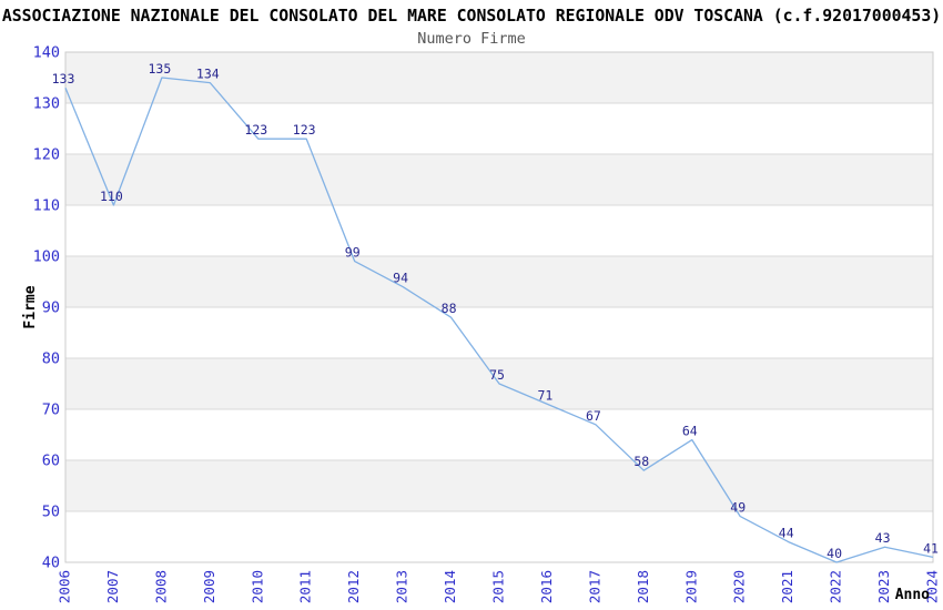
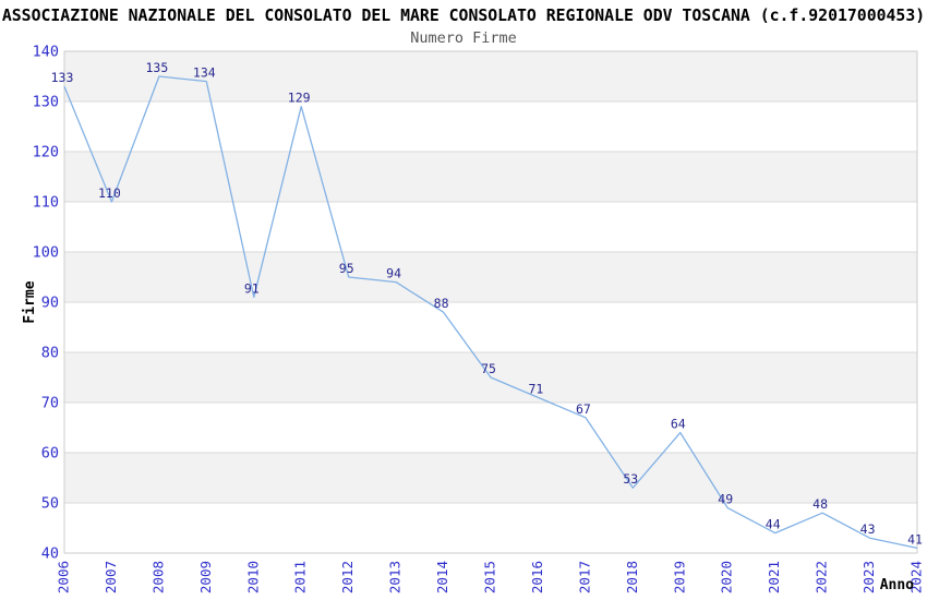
2010: 123 -> 91
2011: 123 -> 129
2012: 99 -> 95
2018: 58 -> 53
2022: 40 -> 48
